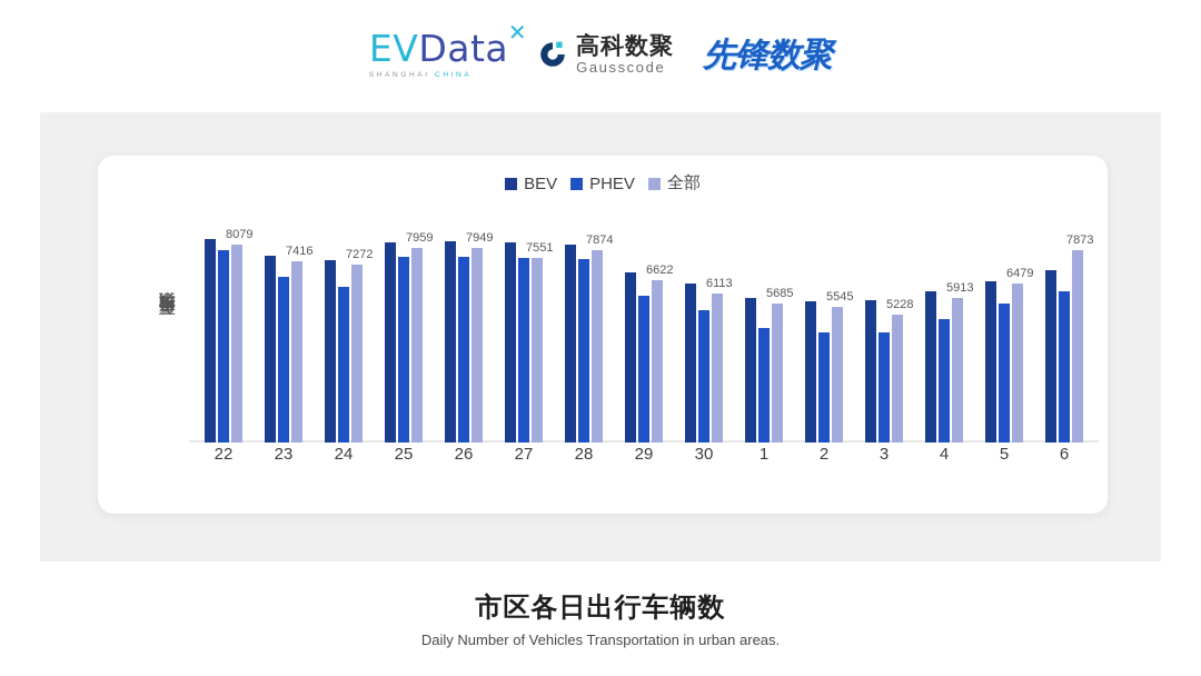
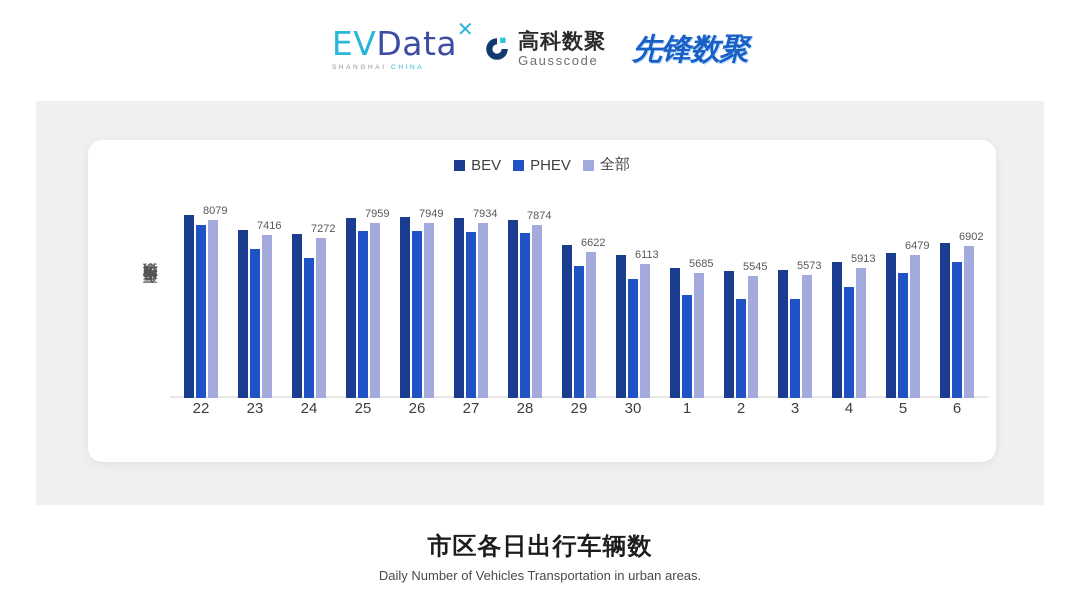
全部/27: 7551 -> 7934
全部/3: 5228 -> 5573
全部/6: 7873 -> 6902
